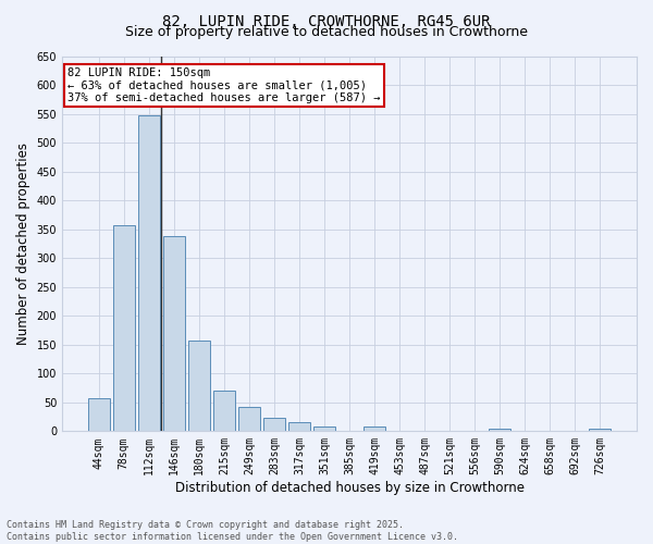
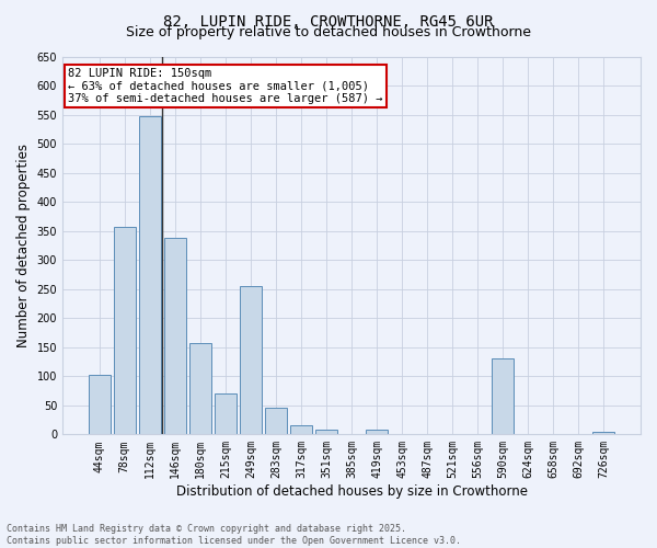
44sqm: 58 -> 102
249sqm: 42 -> 256
283sqm: 24 -> 46
590sqm: 4 -> 130
